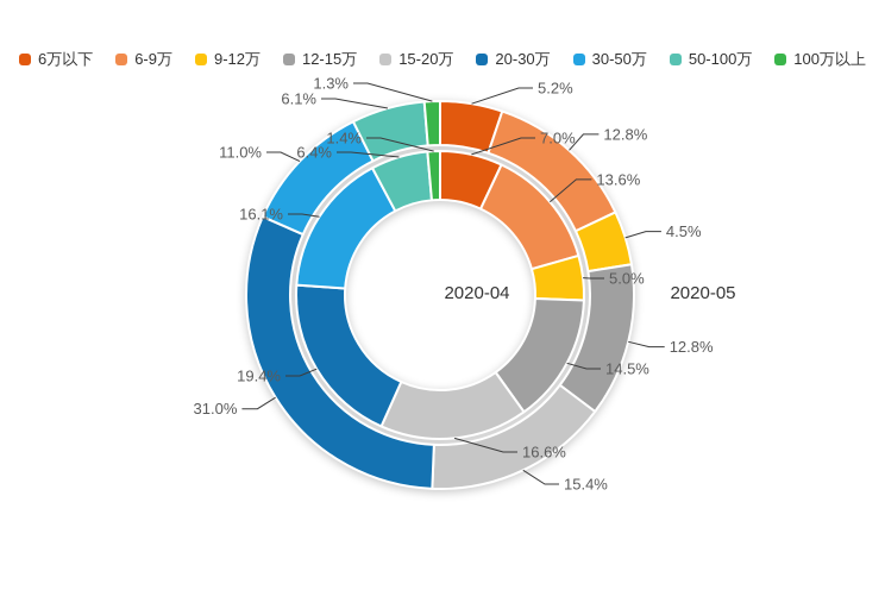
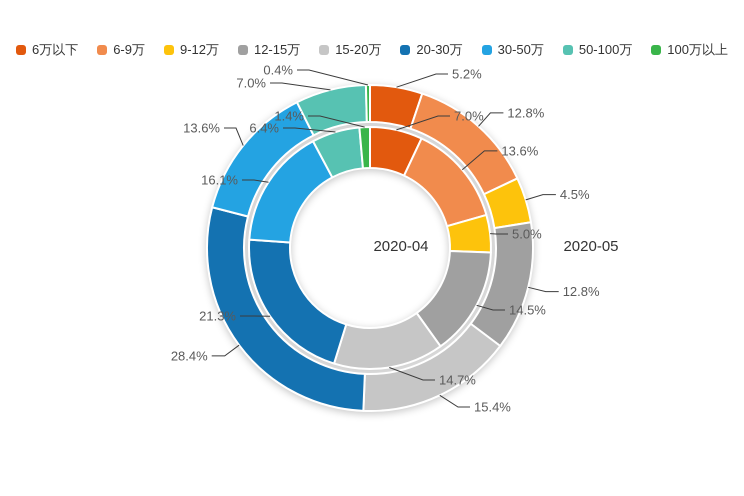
2020-04/15-20万: 16.6% -> 14.7%
2020-04/20-30万: 19.4% -> 21.3%
2020-05/20-30万: 31.0% -> 28.4%
2020-05/30-50万: 11.0% -> 13.6%
2020-05/50-100万: 6.1% -> 7.0%
2020-05/100万以上: 1.3% -> 0.4%
